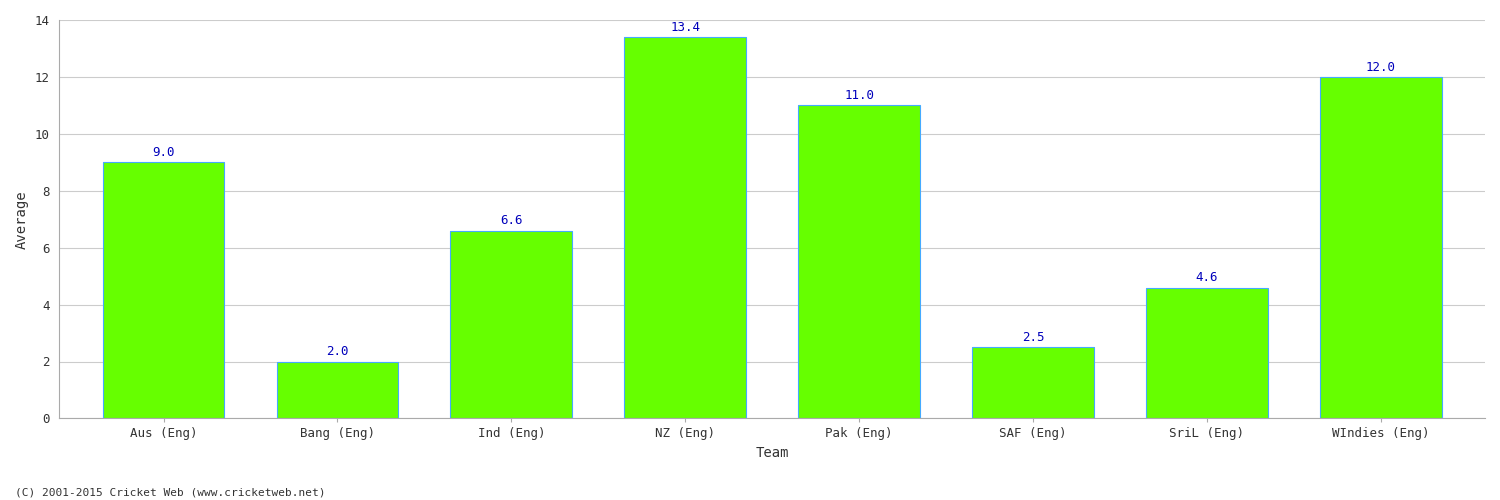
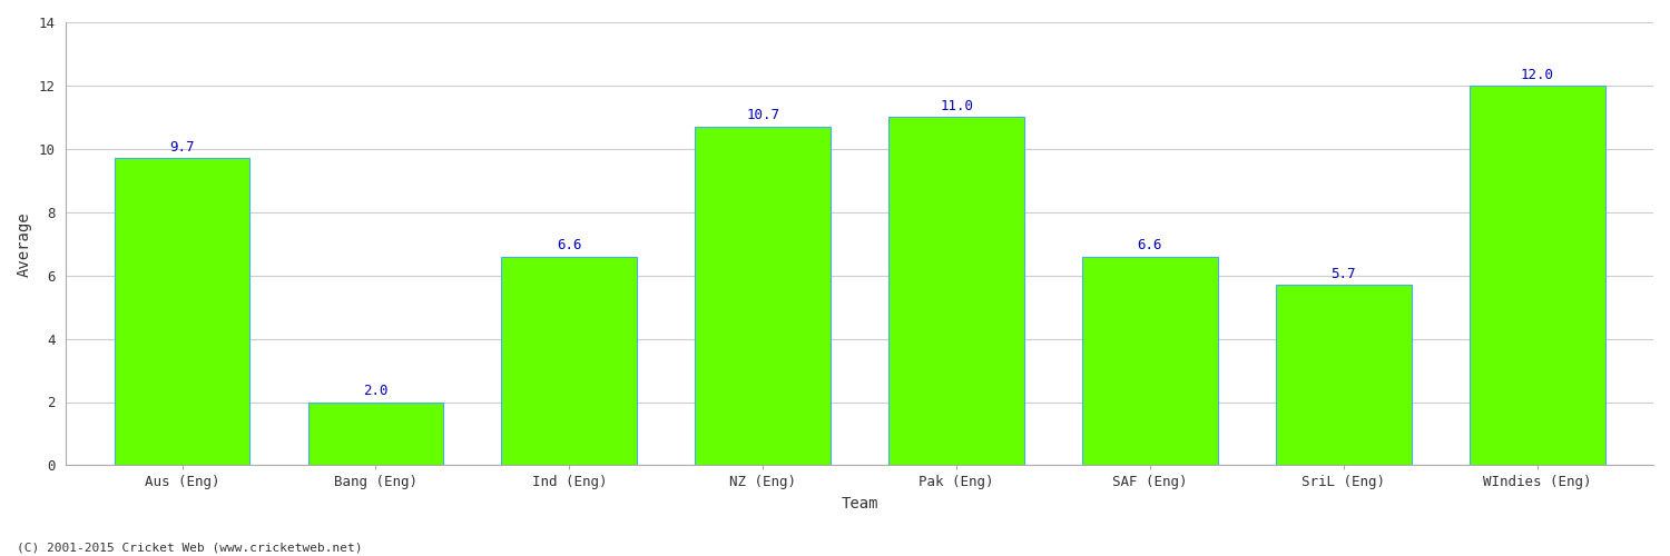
Aus (Eng): 9.0 -> 9.7
NZ (Eng): 13.4 -> 10.7
SAF (Eng): 2.5 -> 6.6
SriL (Eng): 4.6 -> 5.7
